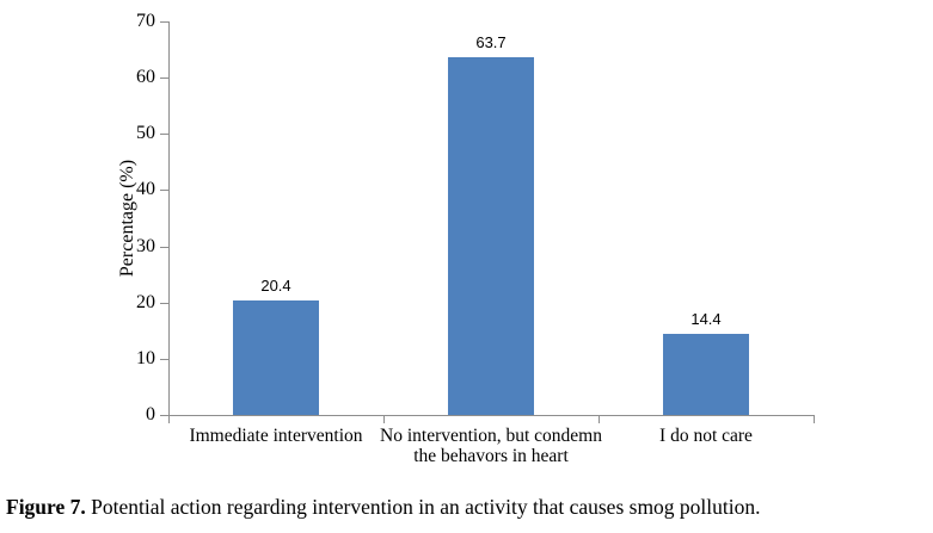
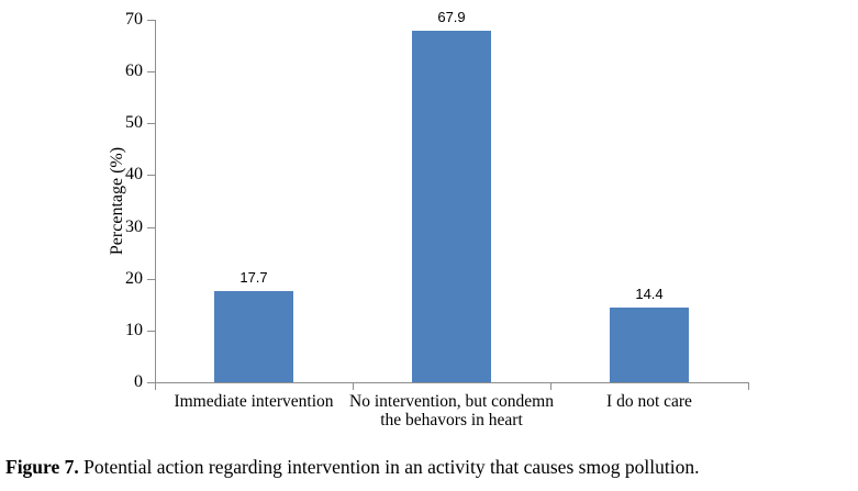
Immediate intervention: 20.4 -> 17.7
No intervention, but condemn the behavors in heart: 63.7 -> 67.9
